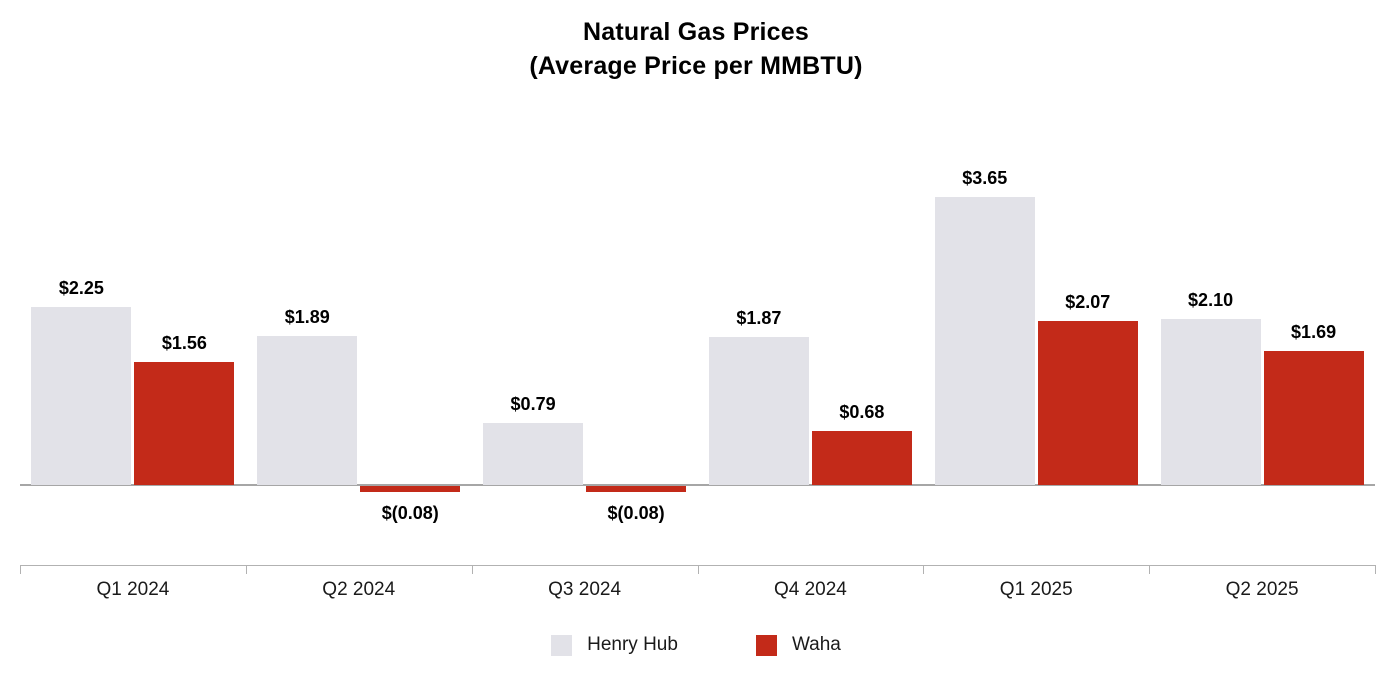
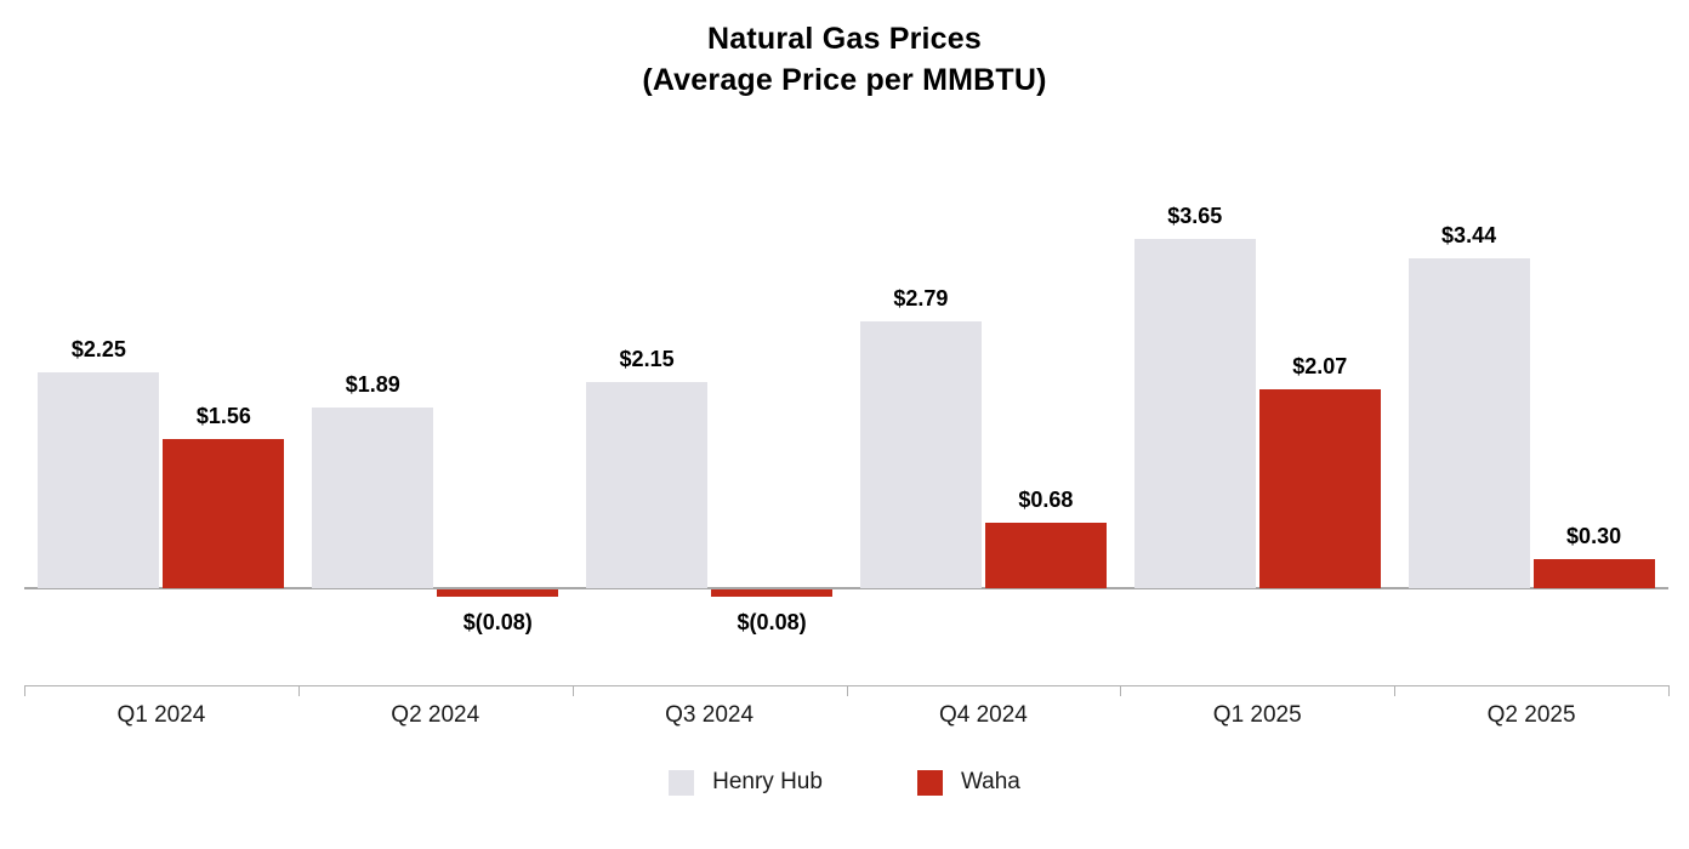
Henry Hub/Q3 2024: $0.79 -> $2.15
Henry Hub/Q4 2024: $1.87 -> $2.79
Henry Hub/Q2 2025: $2.10 -> $3.44
Waha/Q2 2025: $1.69 -> $0.30
